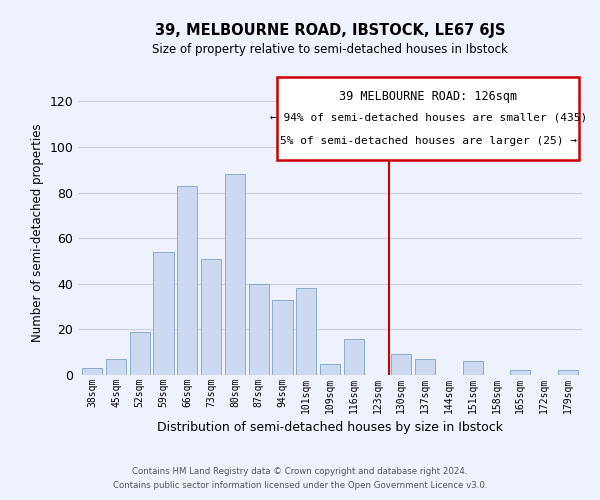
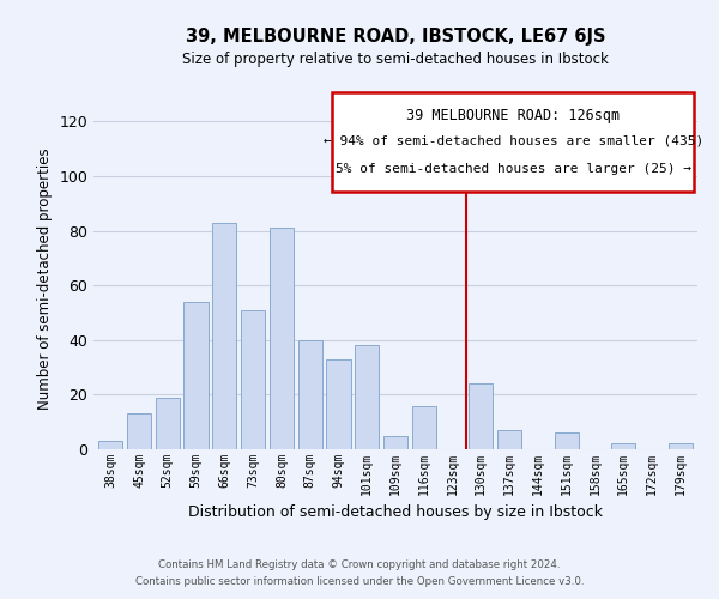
45sqm: 7 -> 13
80sqm: 88 -> 81
130sqm: 9 -> 24
